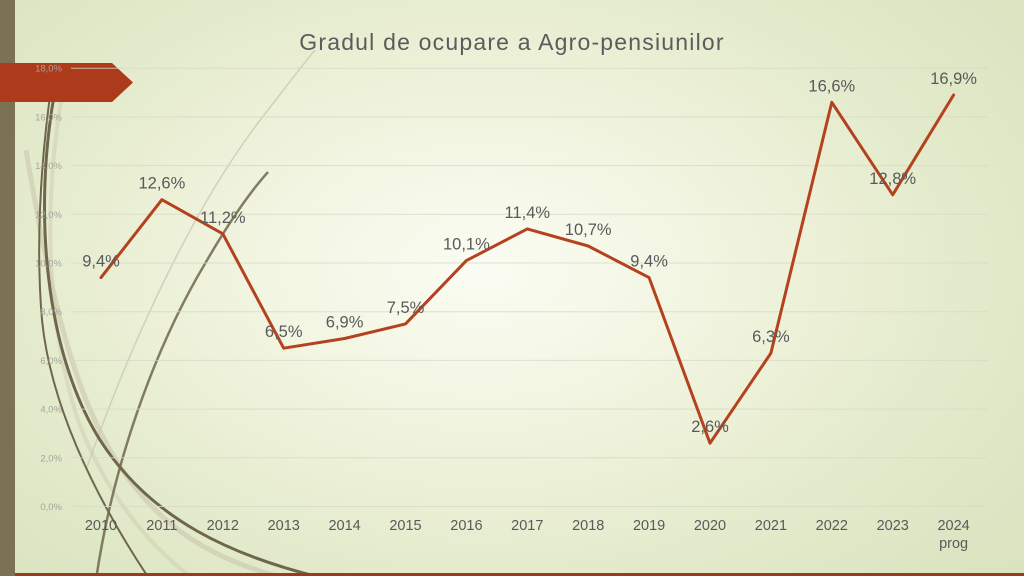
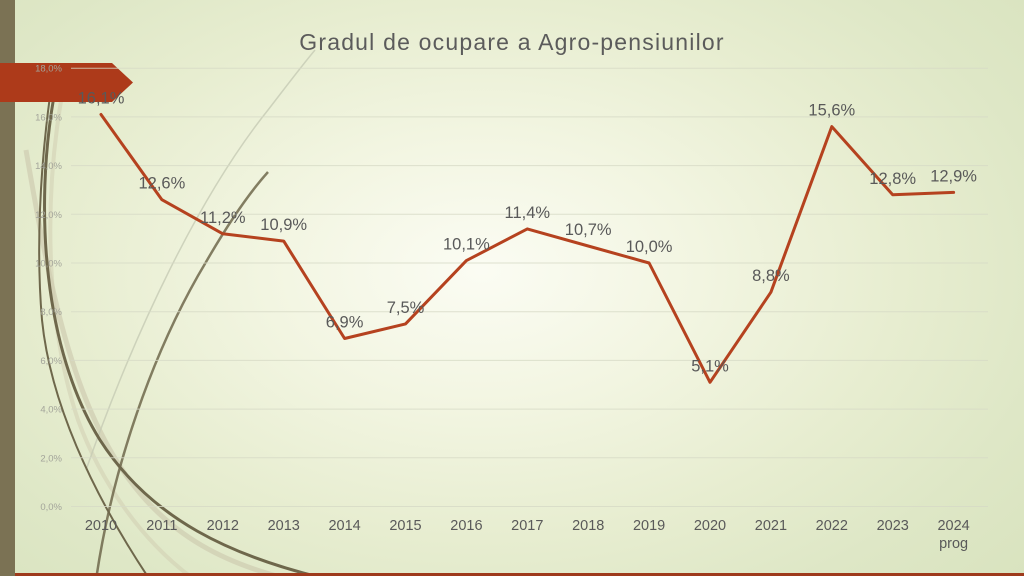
2010: 9,4% -> 16,1%
2013: 6,5% -> 10,9%
2019: 9,4% -> 10,0%
2020: 2,6% -> 5,1%
2021: 6,3% -> 8,8%
2022: 16,6% -> 15,6%
2024 prog: 16,9% -> 12,9%
